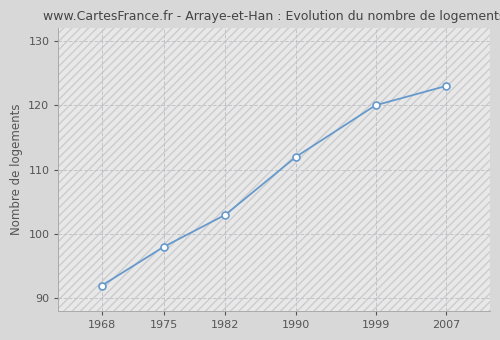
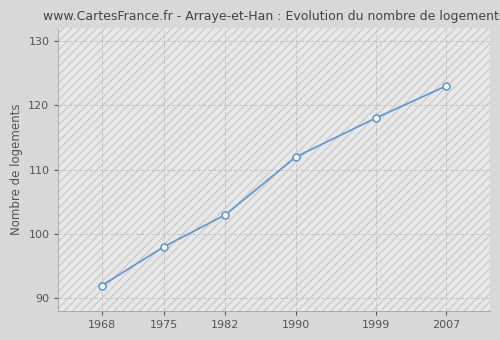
1999: 120 -> 118
